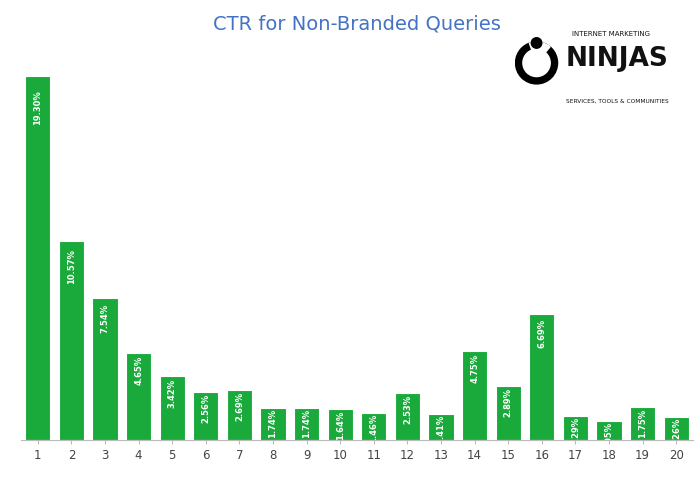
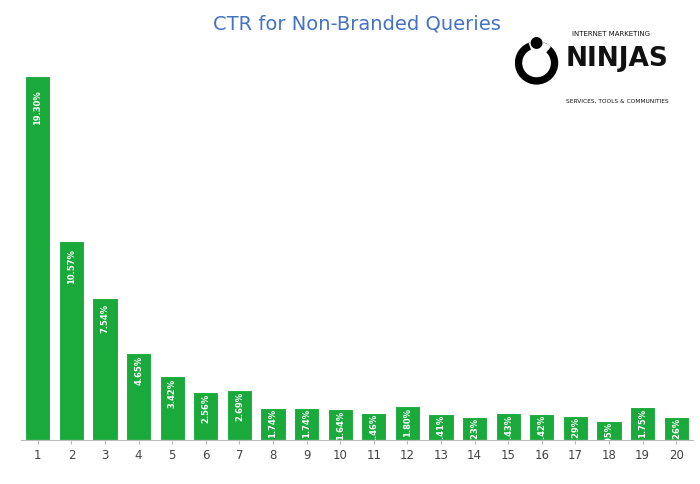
12: 2.53% -> 1.80%
14: 4.75% -> 1.23%
15: 2.89% -> 1.43%
16: 6.69% -> 1.42%
